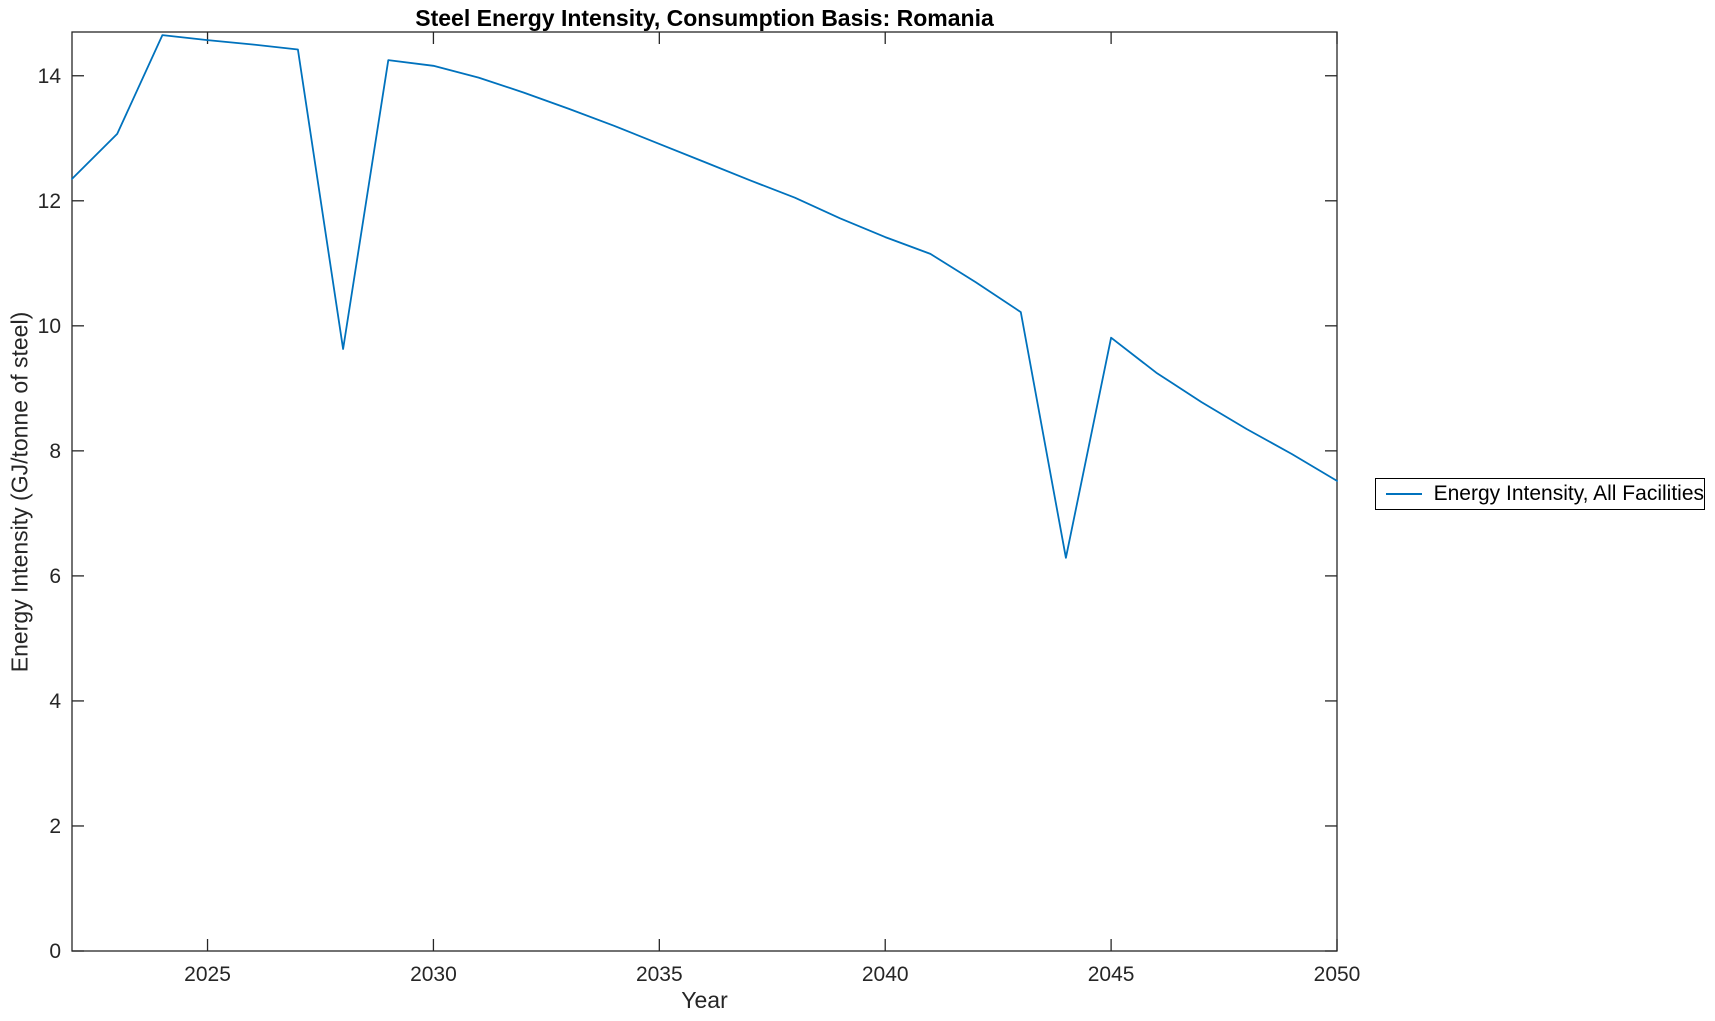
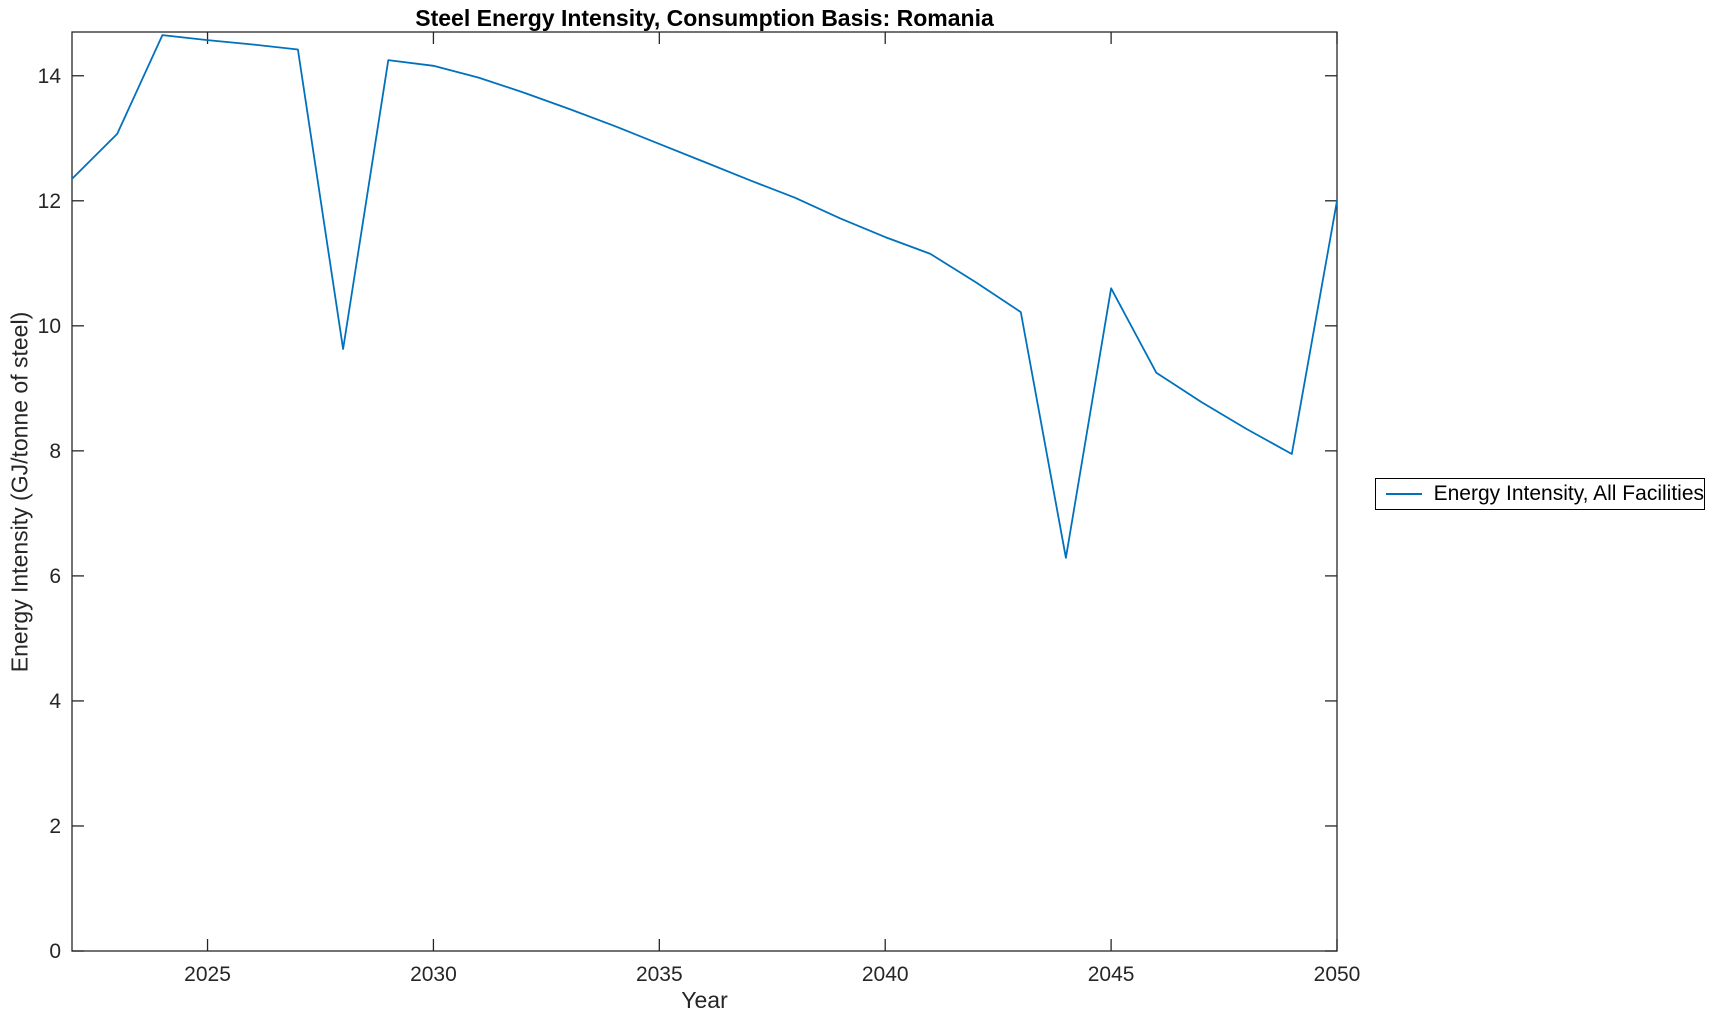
2045: 9.8 -> 10.6
2050: 7.5 -> 12.0
